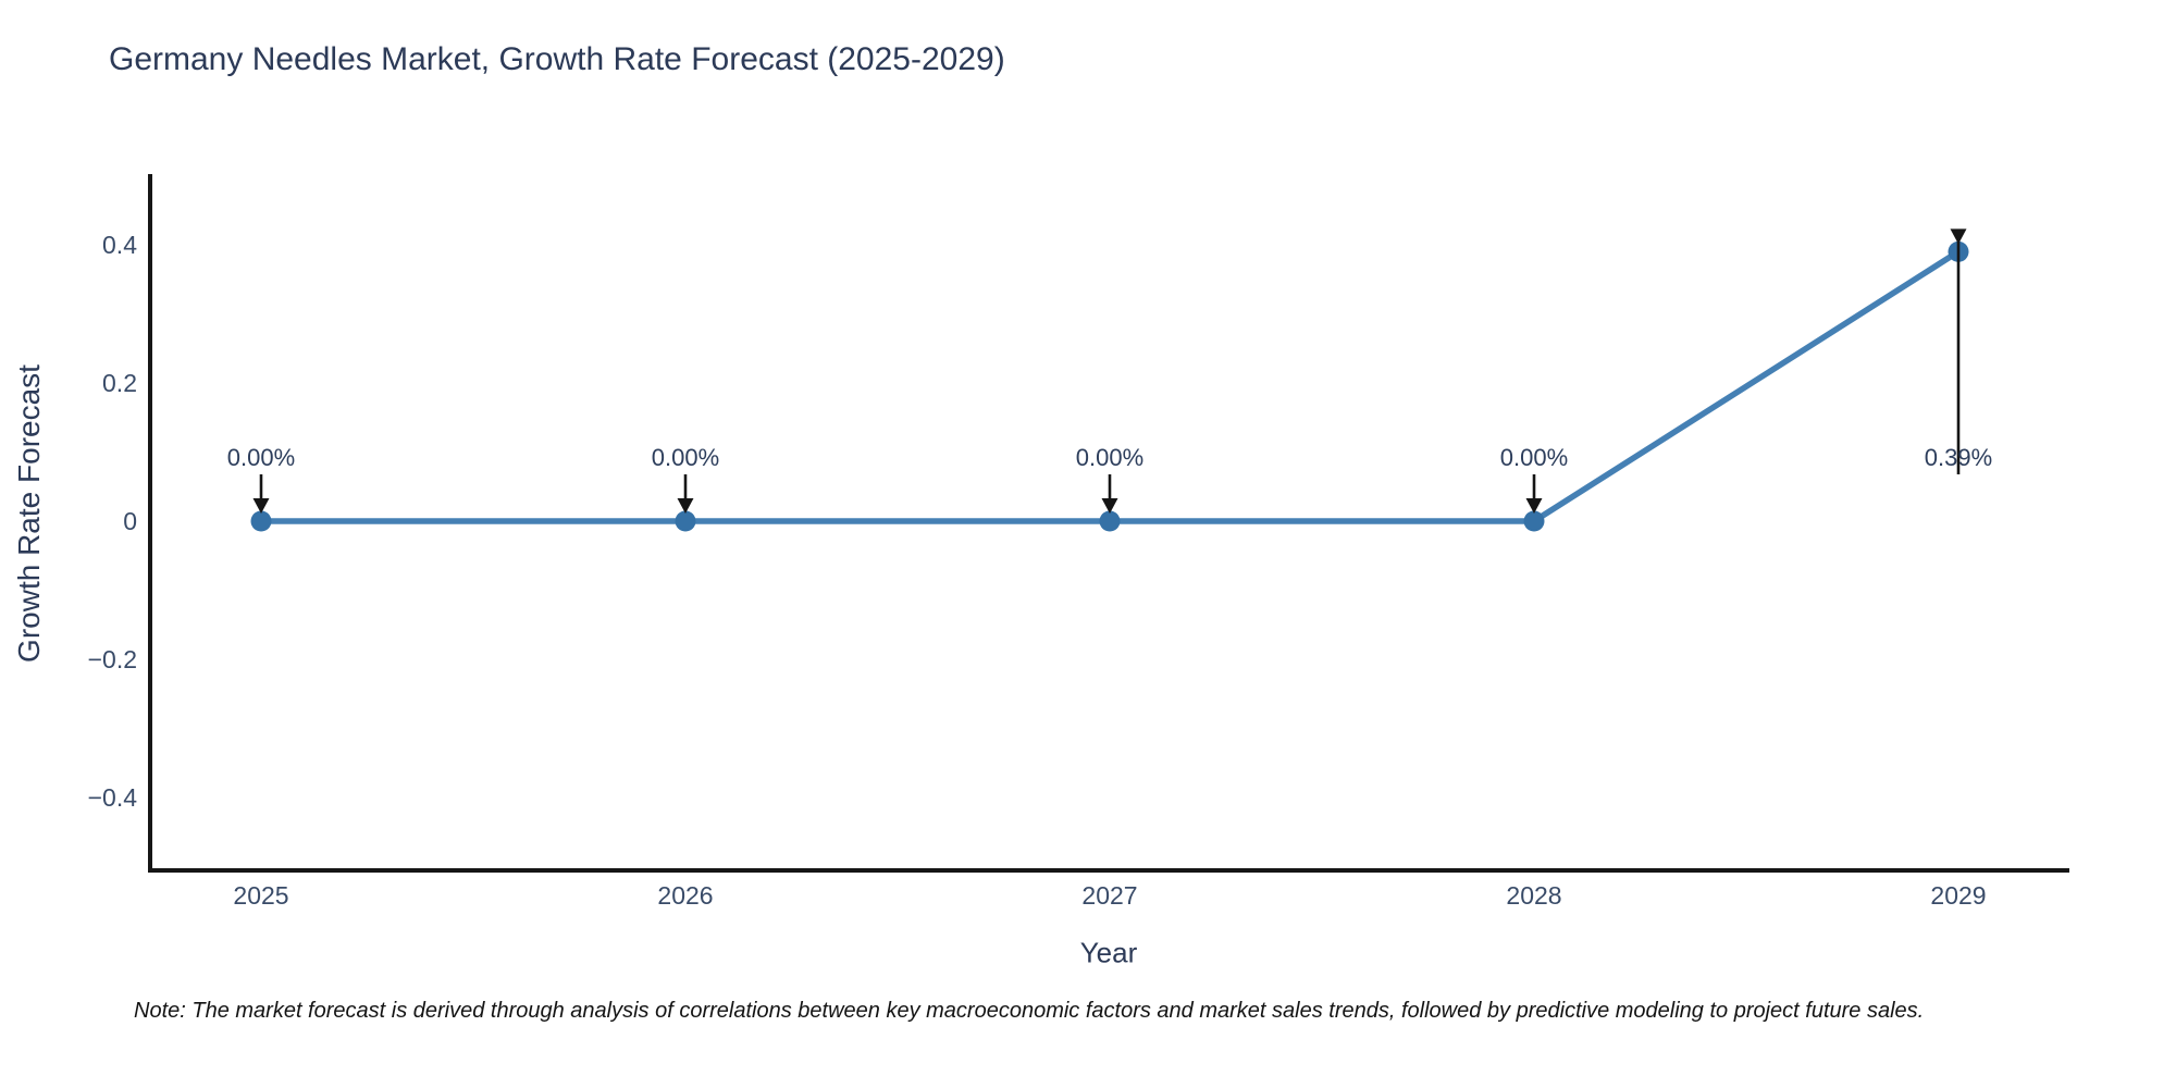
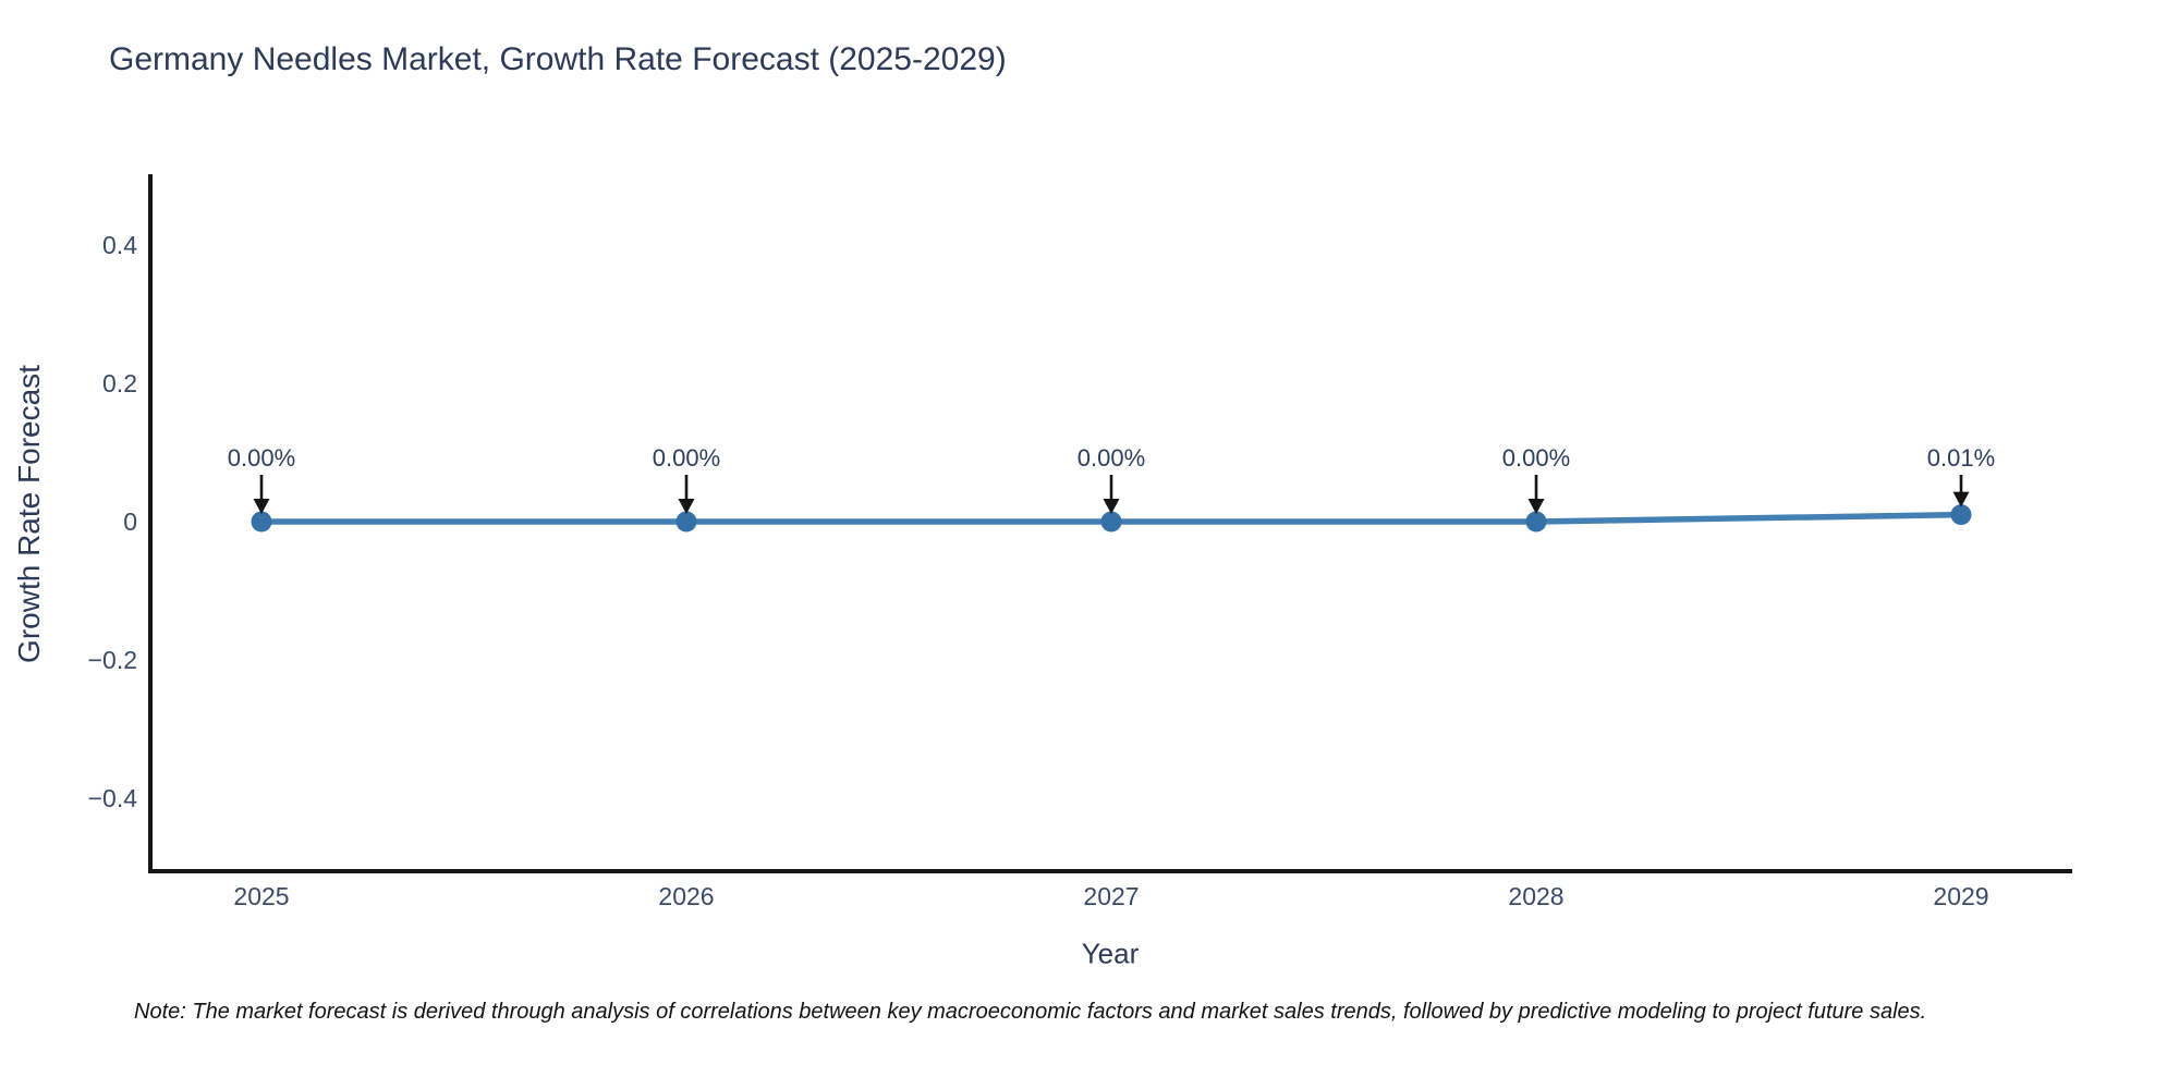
2029: 0.39% -> 0.01%
